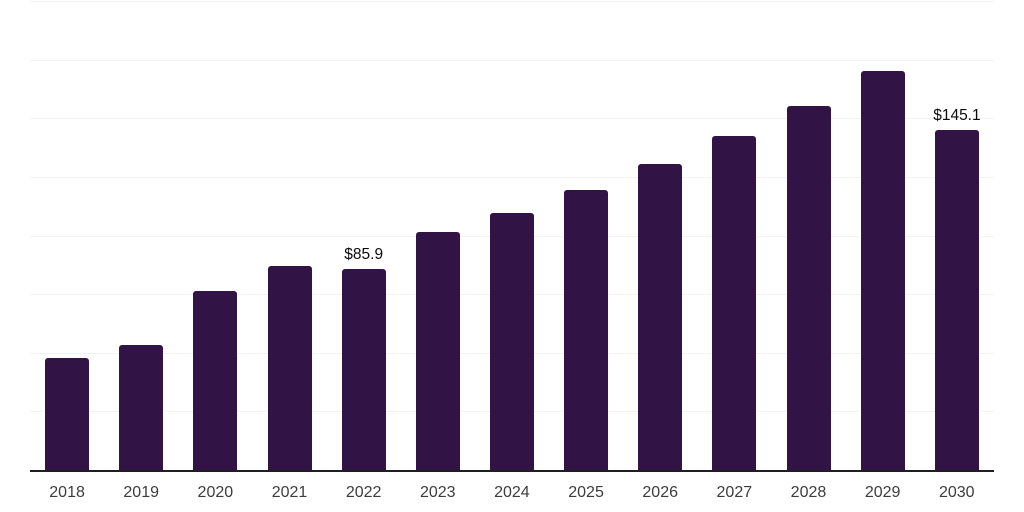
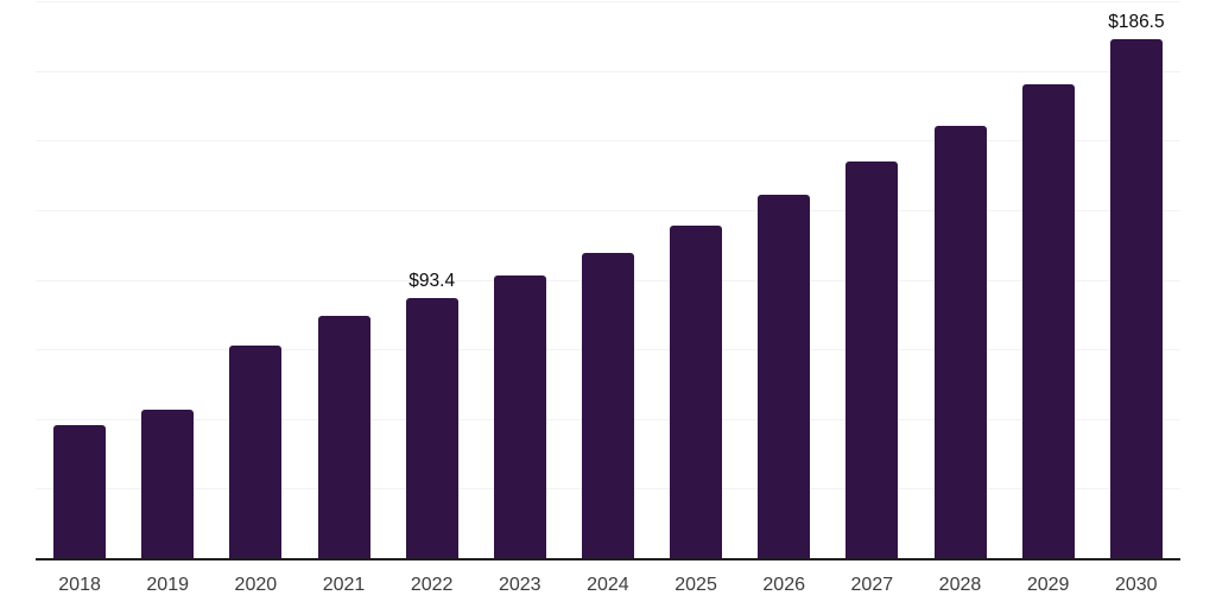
2022: $85.9 -> $93.4
2030: $145.1 -> $186.5
